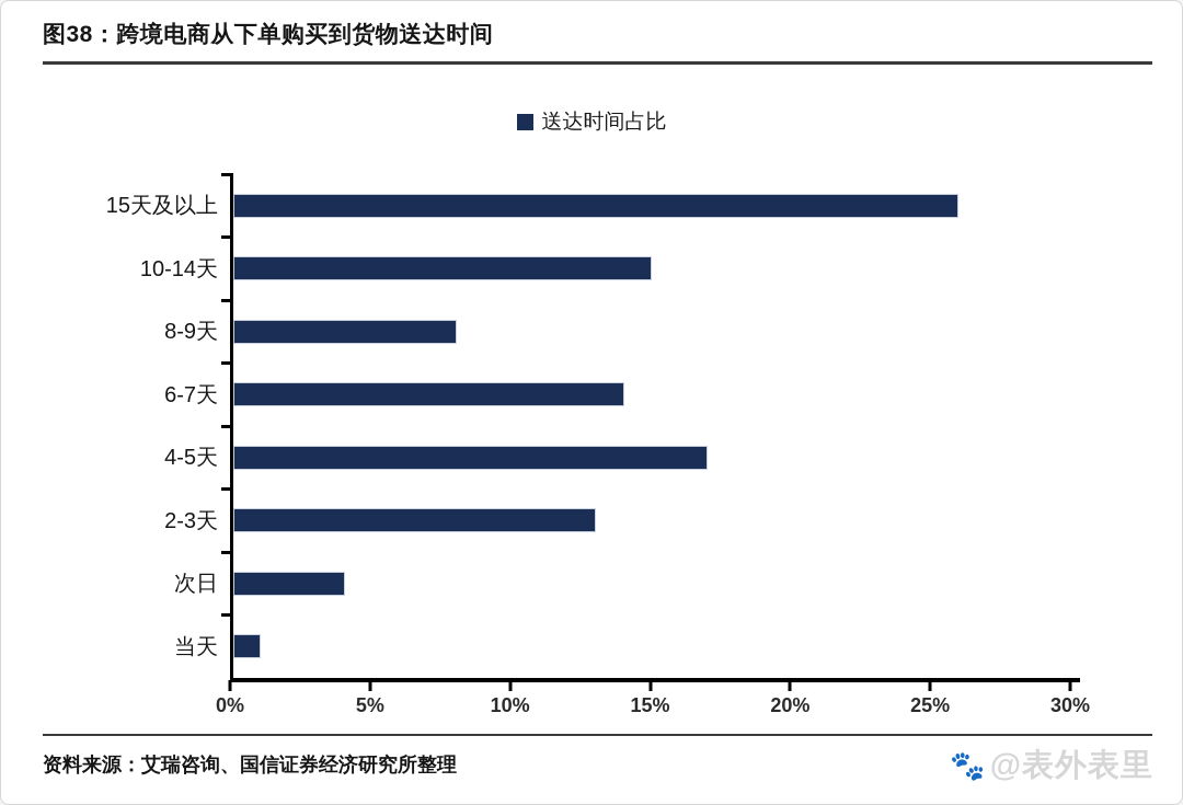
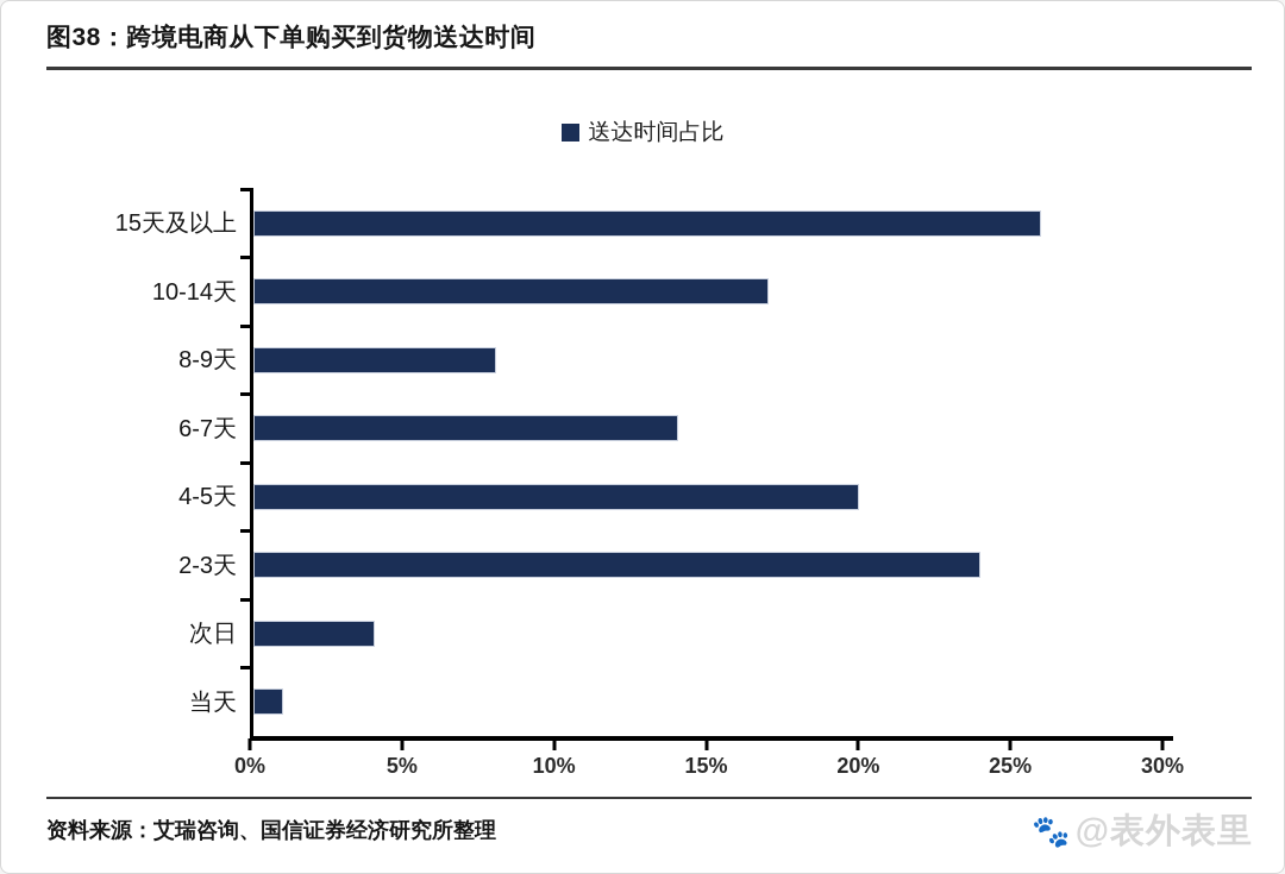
10-14天: 15% -> 17%
4-5天: 17% -> 20%
2-3天: 13% -> 24%
